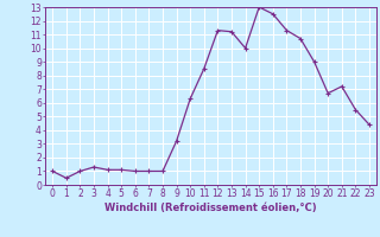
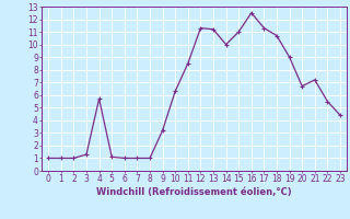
1: 0.5 -> 1.0
4: 1.1 -> 5.7
15: 13.0 -> 11.0
